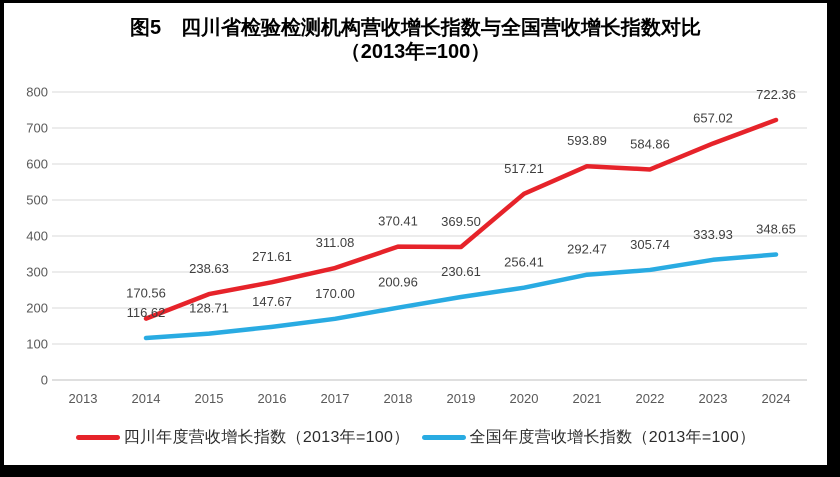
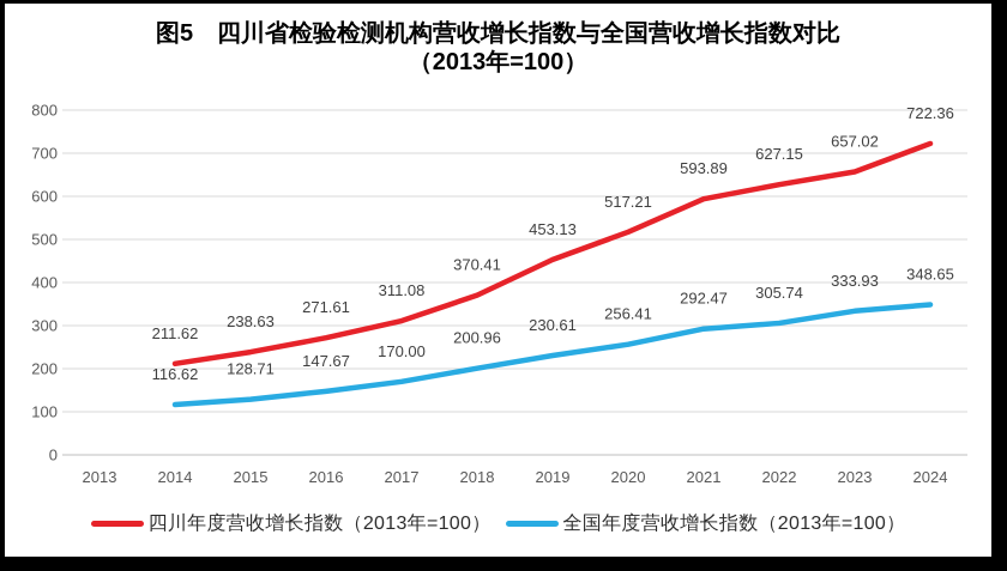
四川年度营收增长指数（2013年=100）/2014: 170.56 -> 211.62
四川年度营收增长指数（2013年=100）/2019: 369.50 -> 453.13
四川年度营收增长指数（2013年=100）/2022: 584.86 -> 627.15
